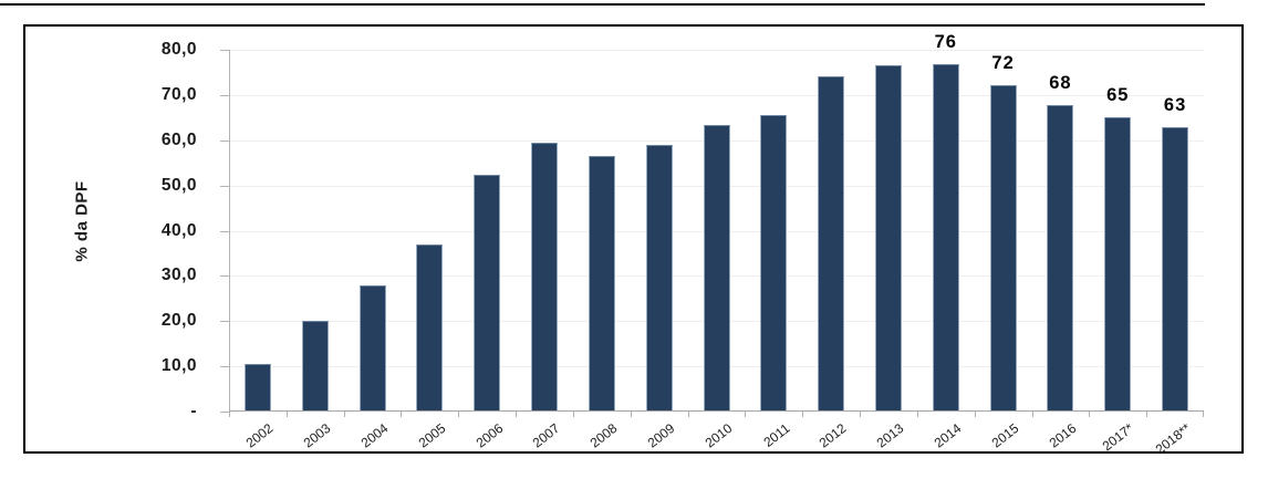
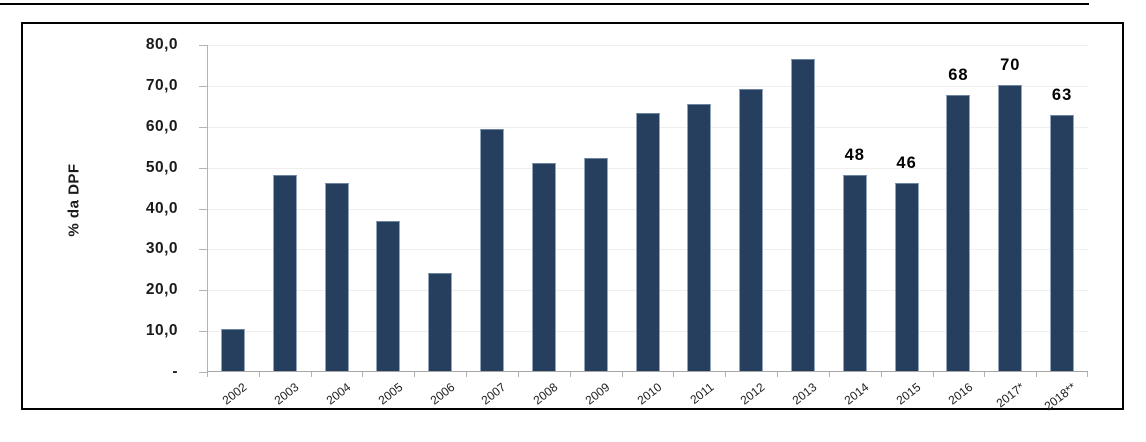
2003: 20 -> 48
2004: 28 -> 46
2006: 52 -> 24
2008: 56 -> 51
2009: 59 -> 52
2012: 74 -> 69
2014: 76 -> 48
2015: 72 -> 46
2017*: 65 -> 70
